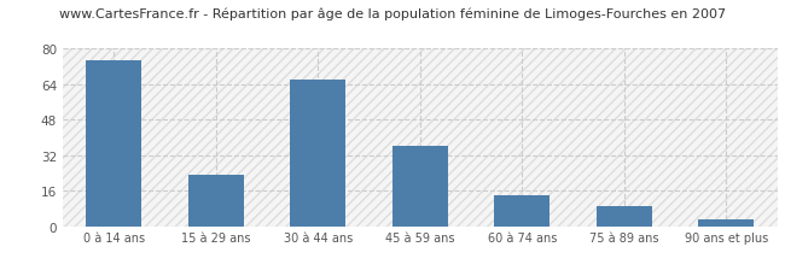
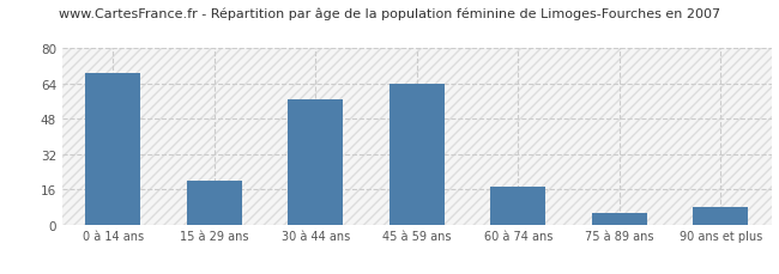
0 à 14 ans: 75 -> 69
15 à 29 ans: 23 -> 20
30 à 44 ans: 66 -> 57
45 à 59 ans: 36 -> 64
60 à 74 ans: 14 -> 17
75 à 89 ans: 9 -> 5
90 ans et plus: 3 -> 8
